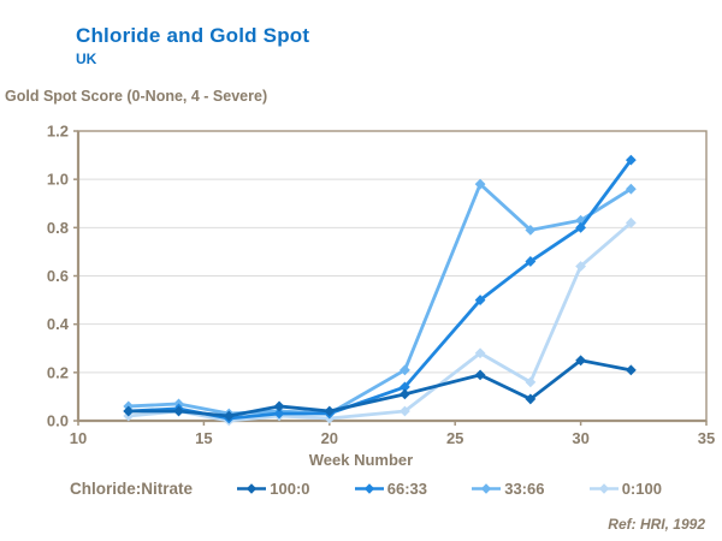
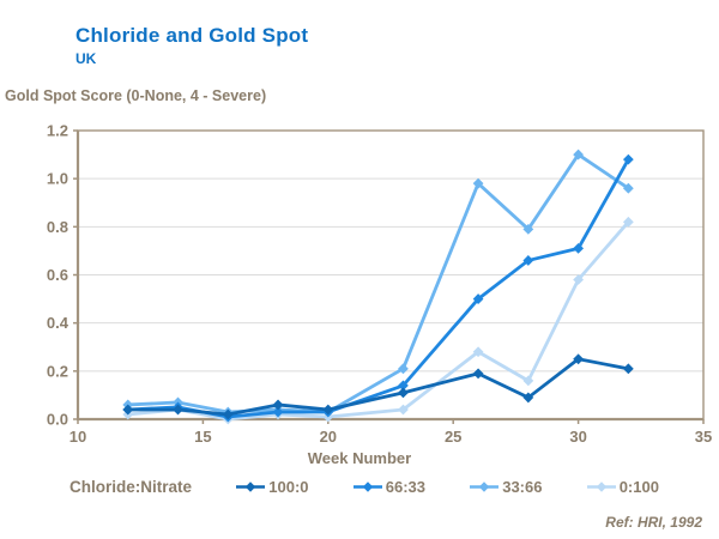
66:33/30: 0.80 -> 0.71
33:66/30: 0.83 -> 1.10
0:100/30: 0.64 -> 0.58
